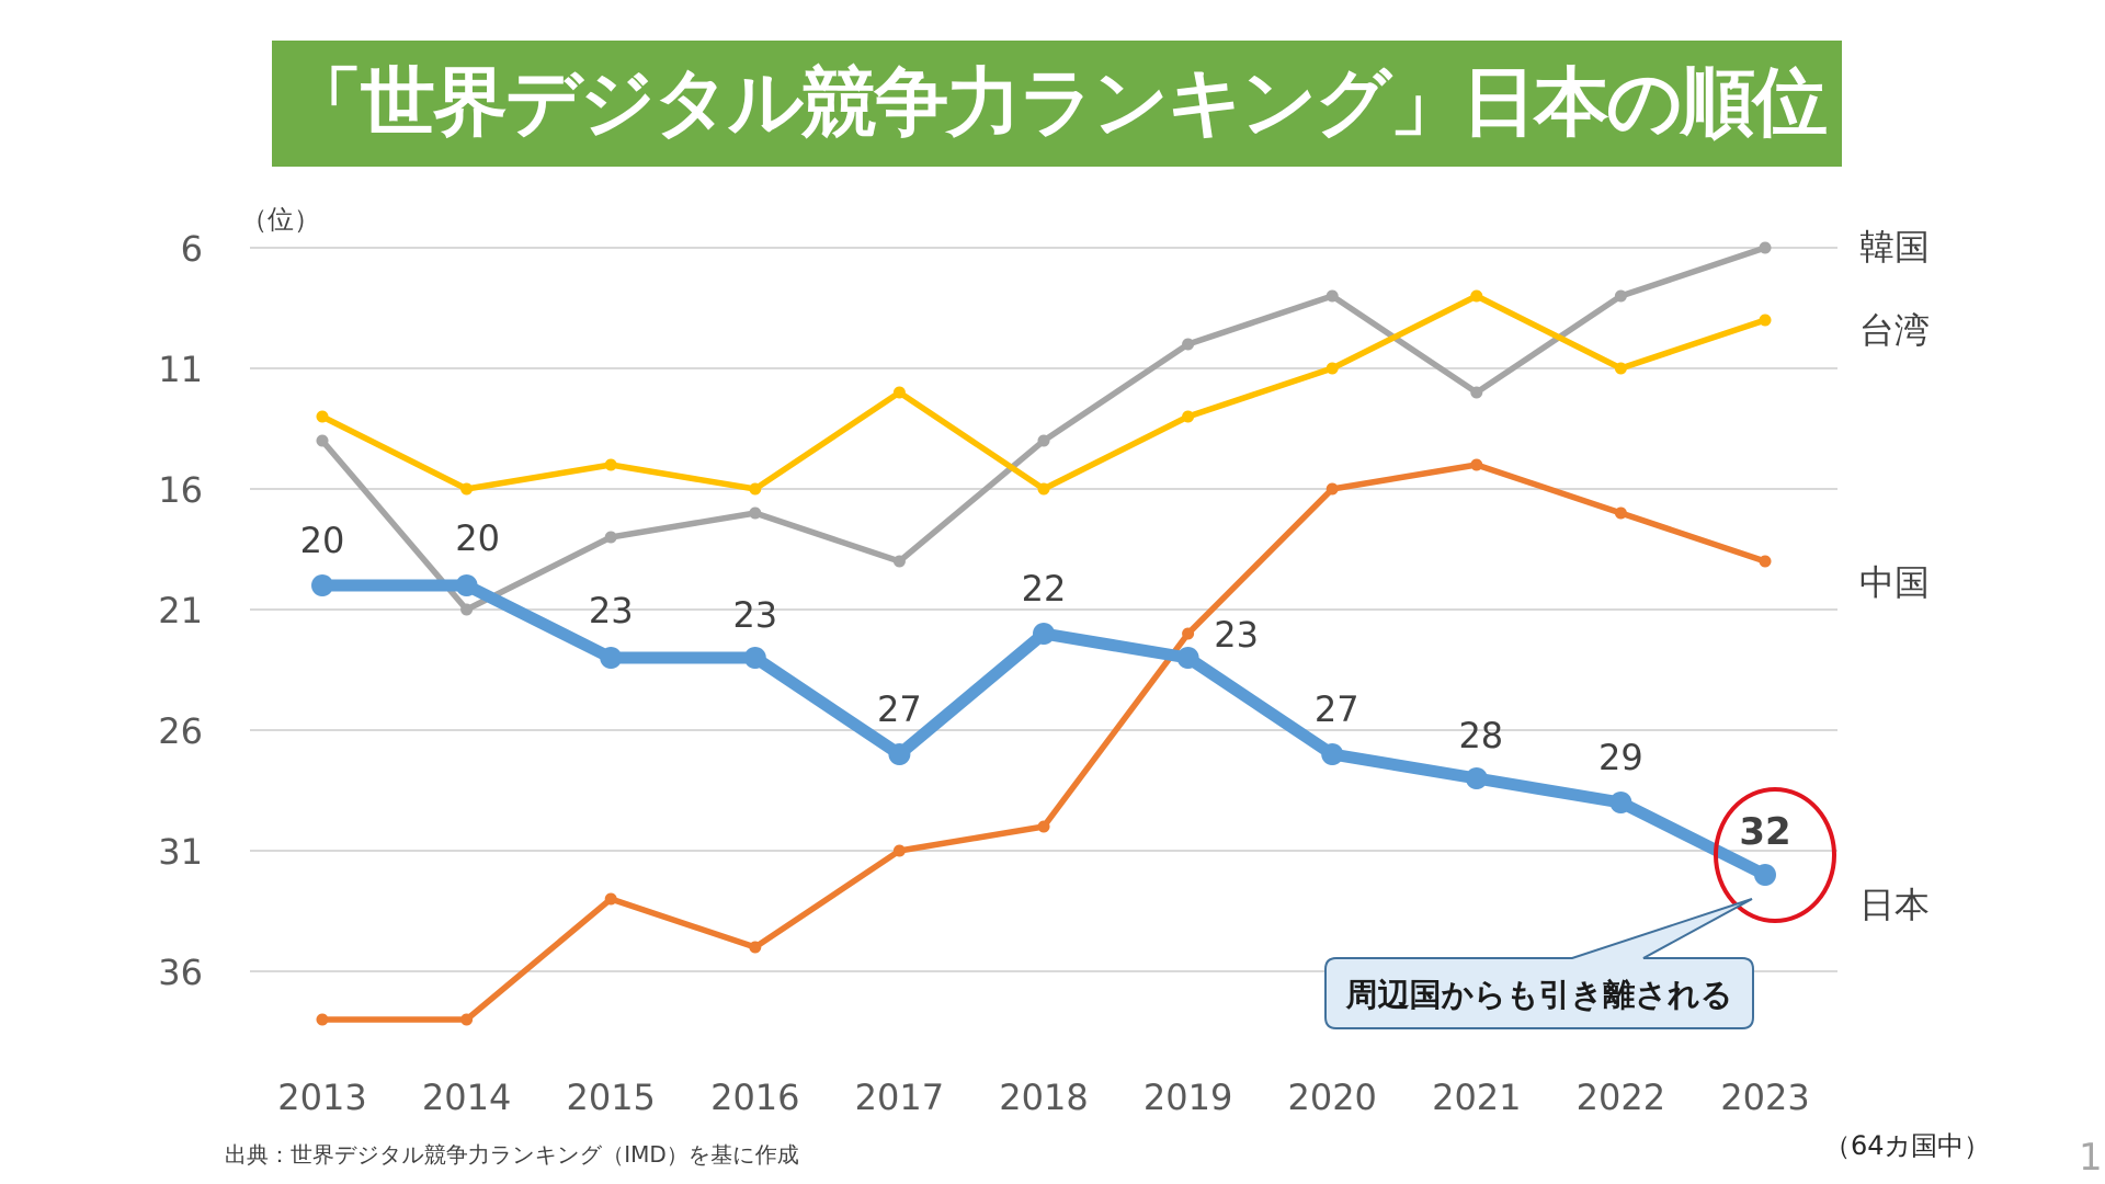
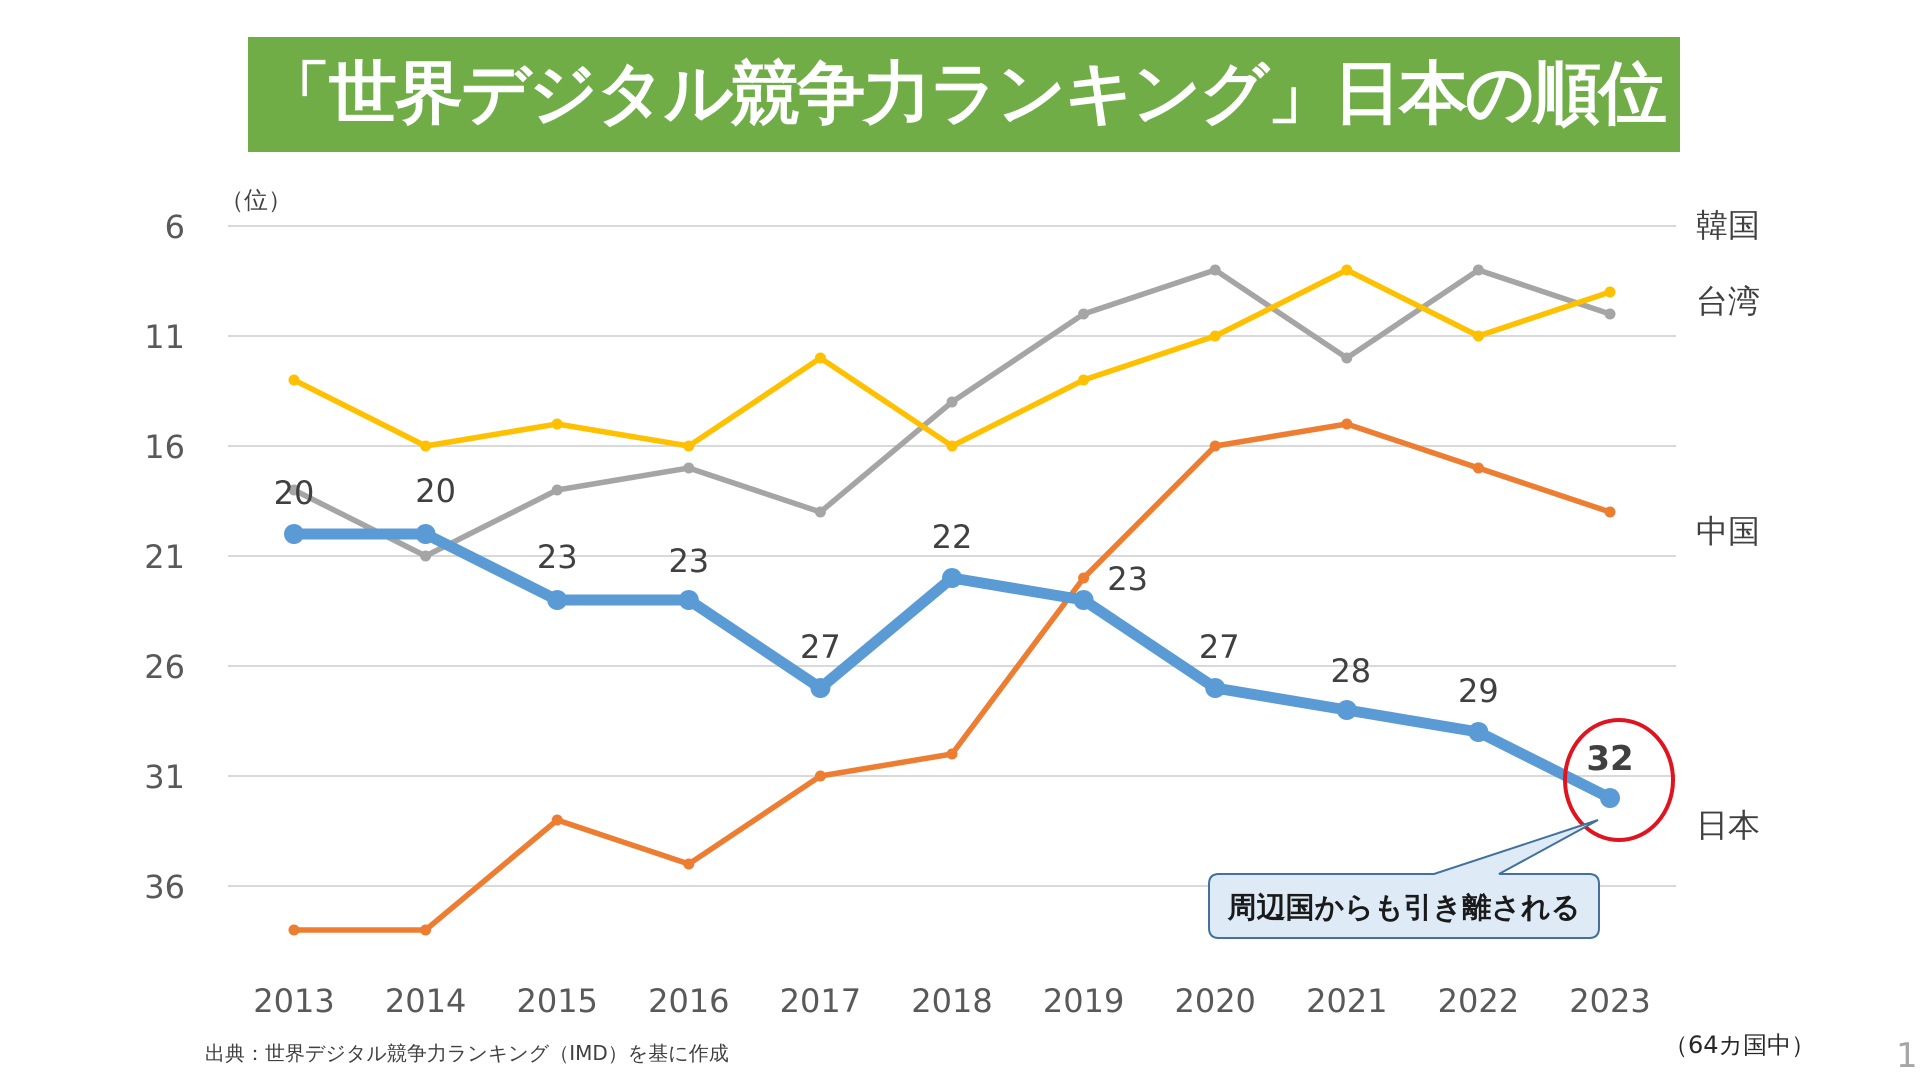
韓国/2013: 14 -> 18
韓国/2023: 6 -> 10
